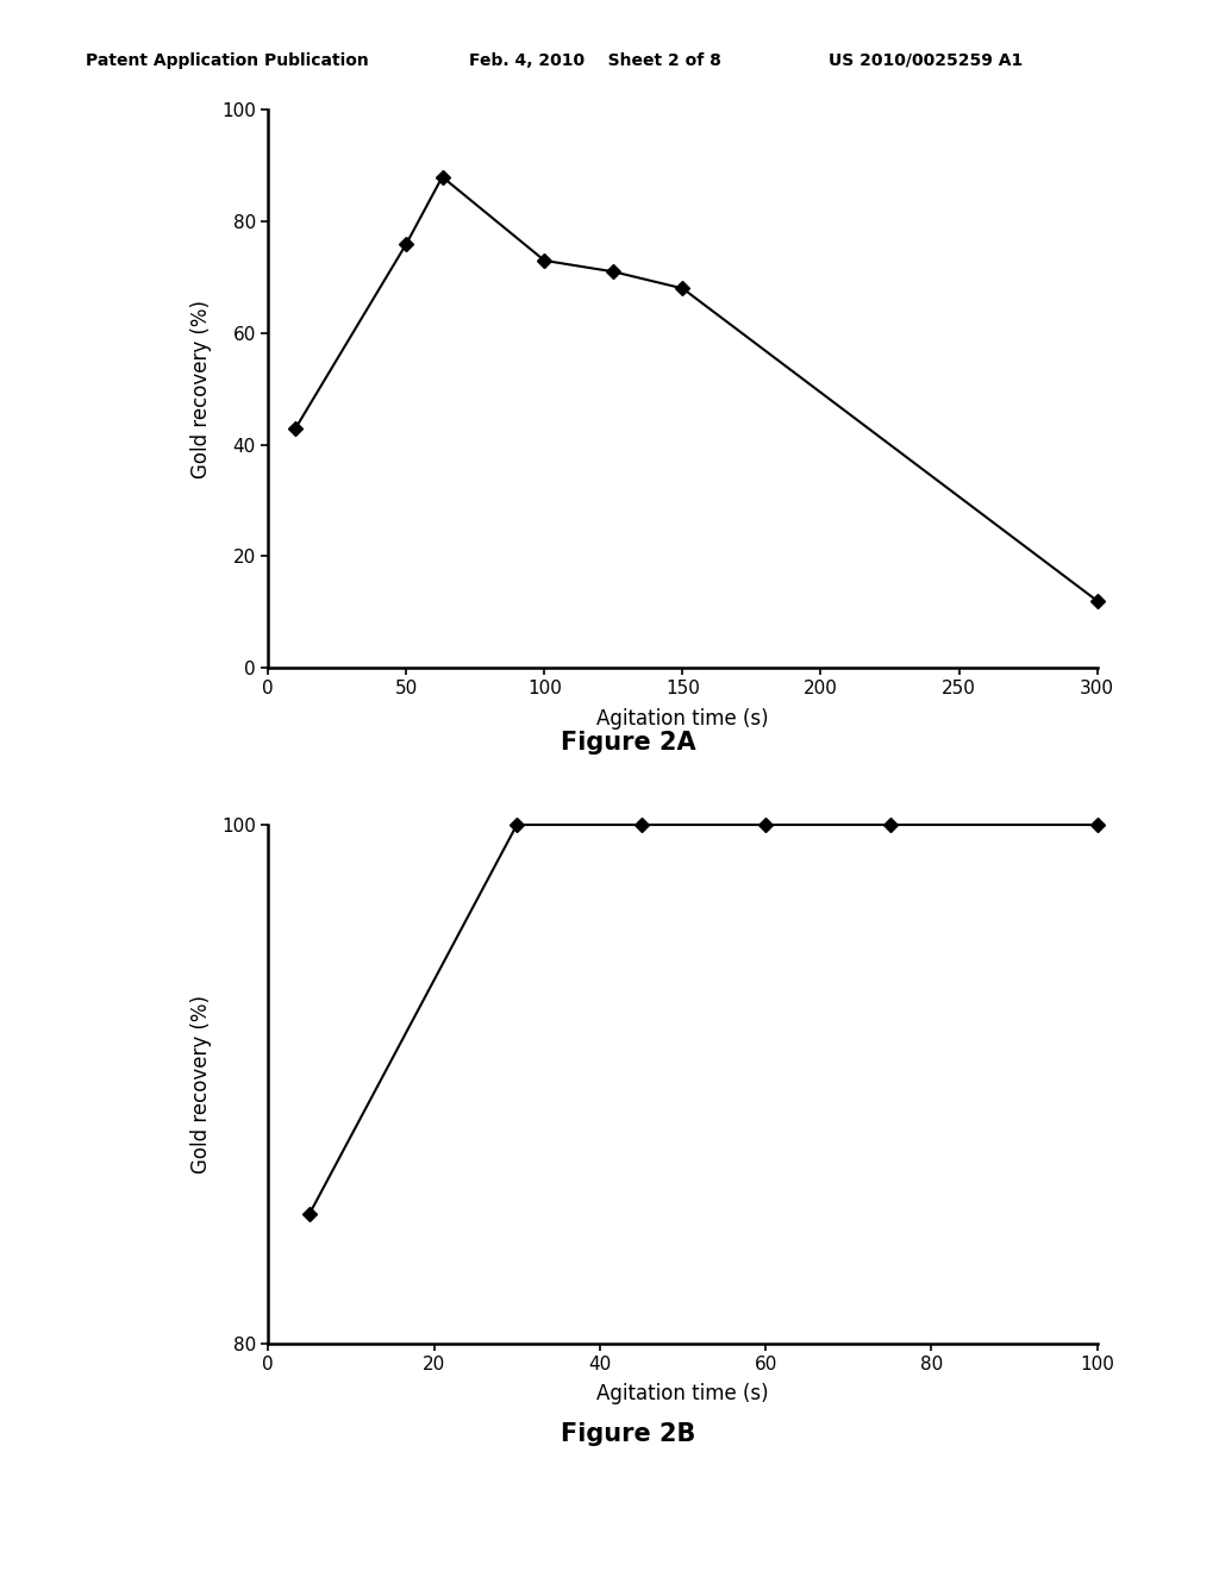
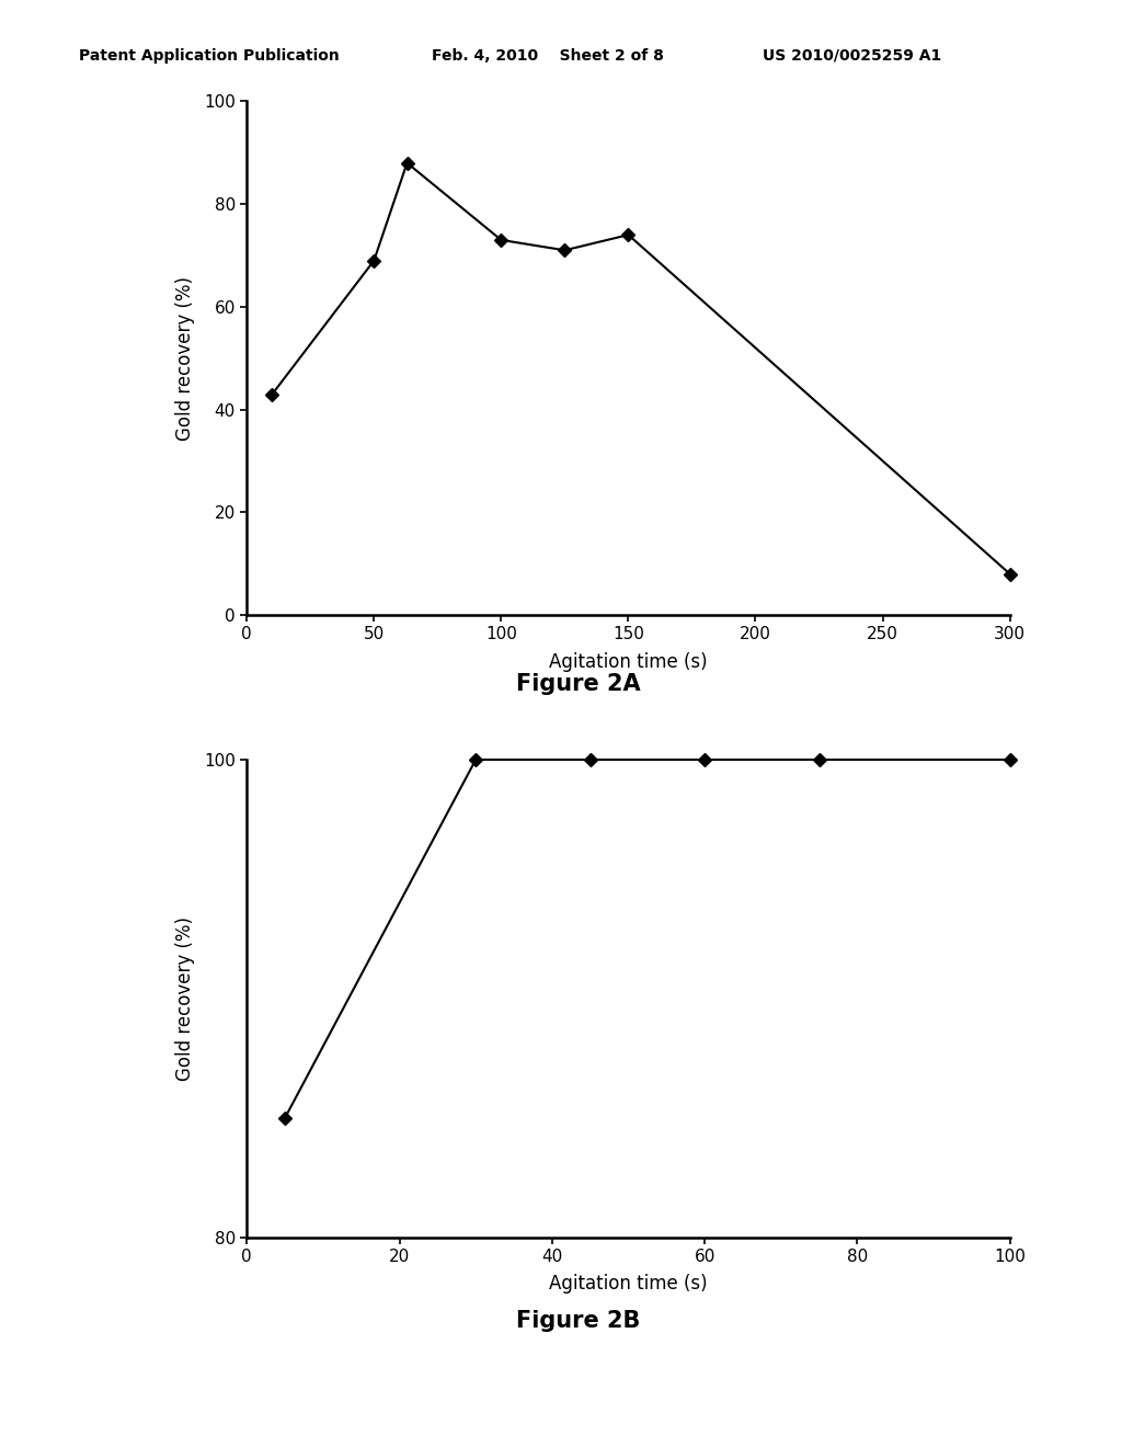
50: 76 -> 69
150: 68 -> 74
300: 12 -> 8
